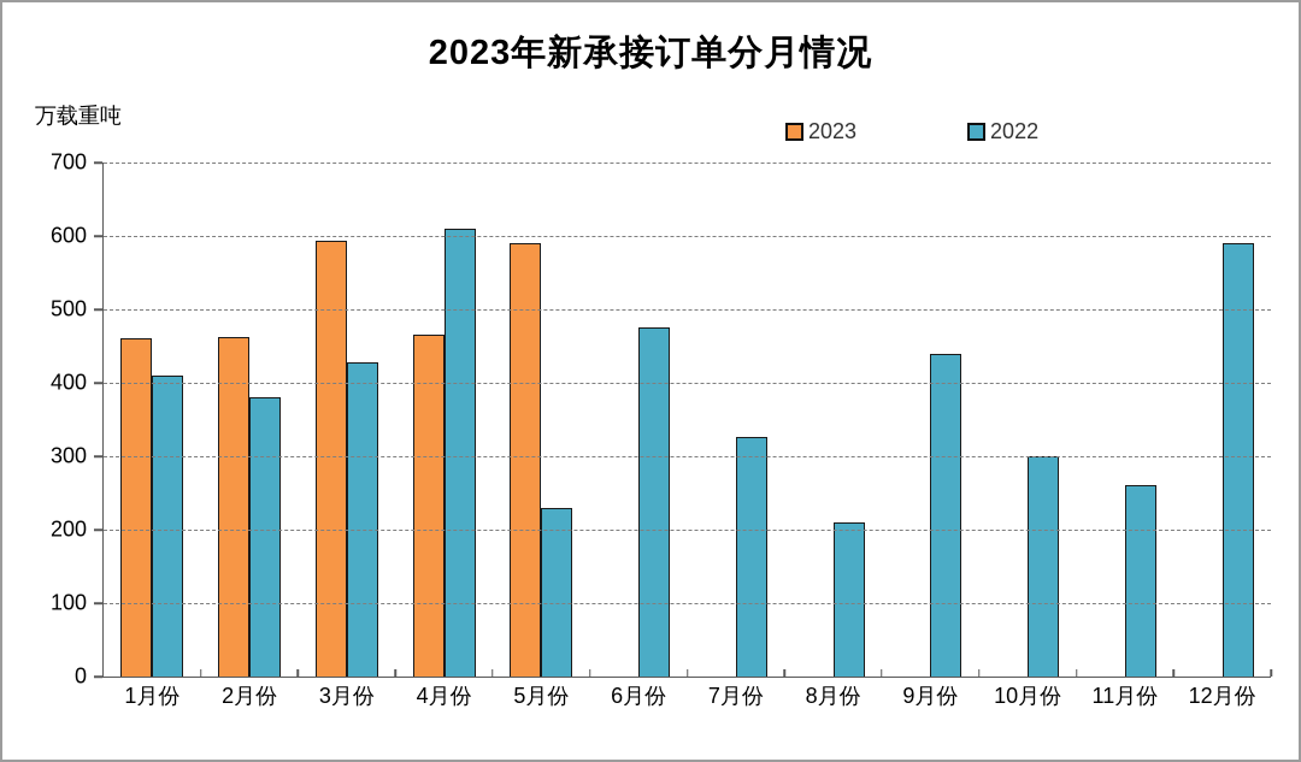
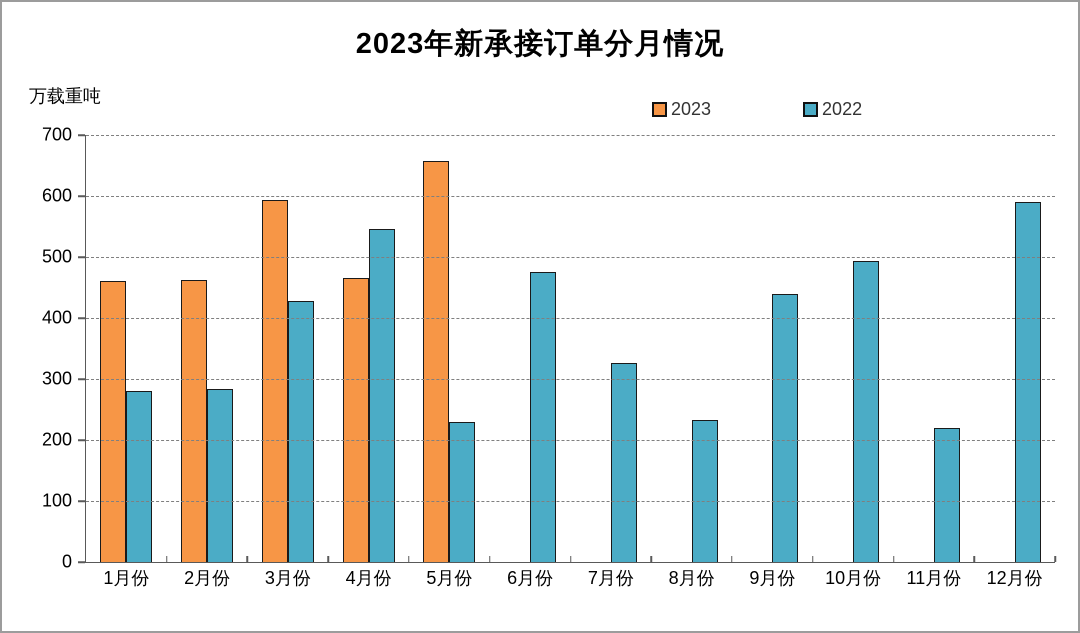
2022/1月份: 410 -> 280
2022/2月份: 380 -> 280
2022/4月份: 610 -> 550
2023/5月份: 590 -> 660
2022/8月份: 210 -> 230
2022/10月份: 300 -> 490
2022/11月份: 260 -> 220
